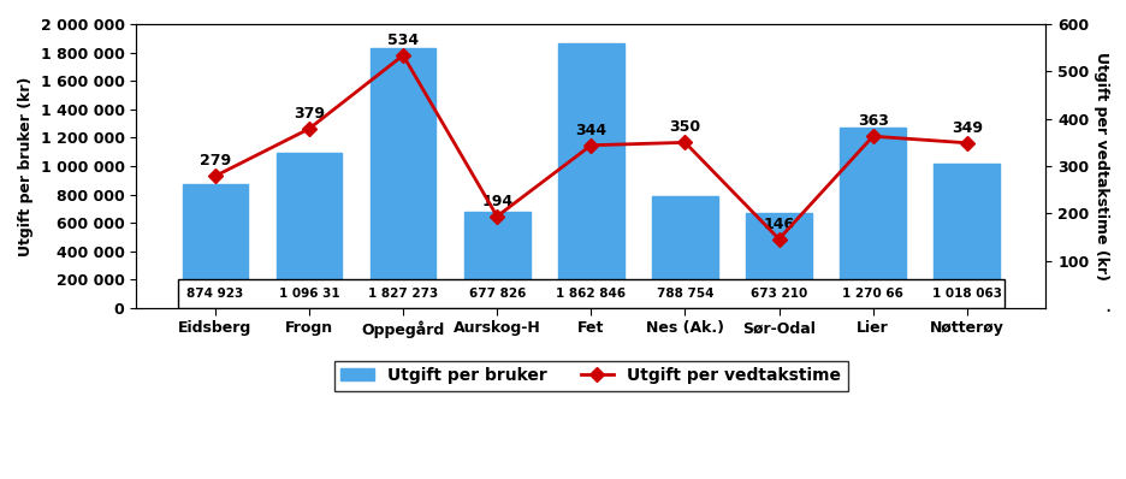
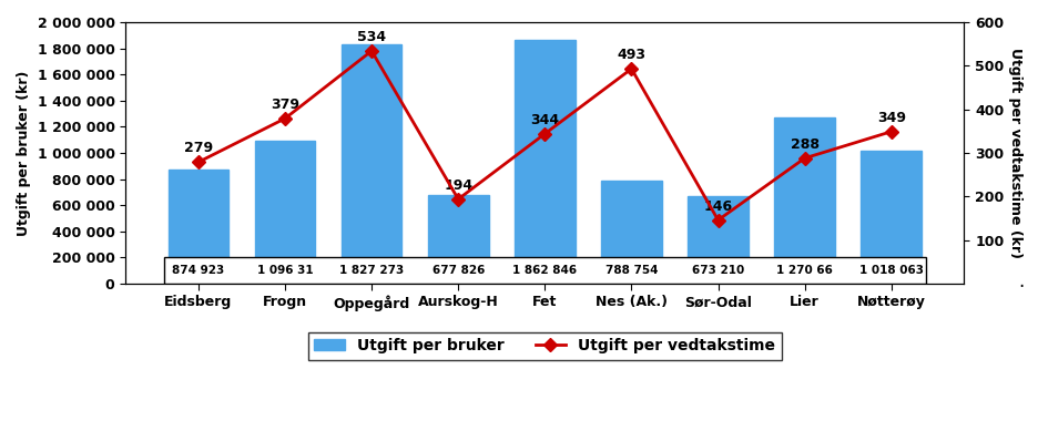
Utgift per vedtakstime/Nes (Ak.): 350 -> 493
Utgift per vedtakstime/Lier: 363 -> 288
